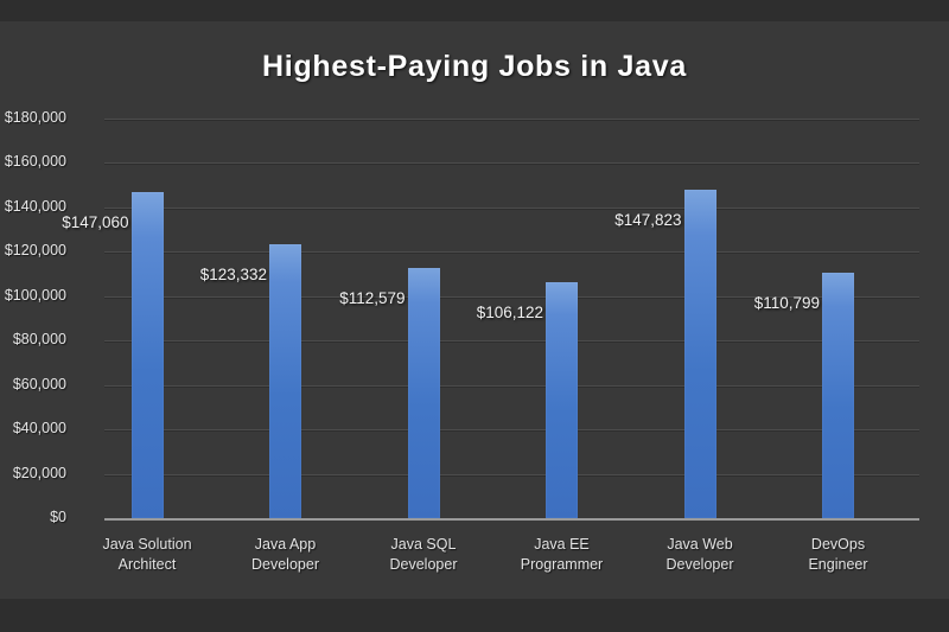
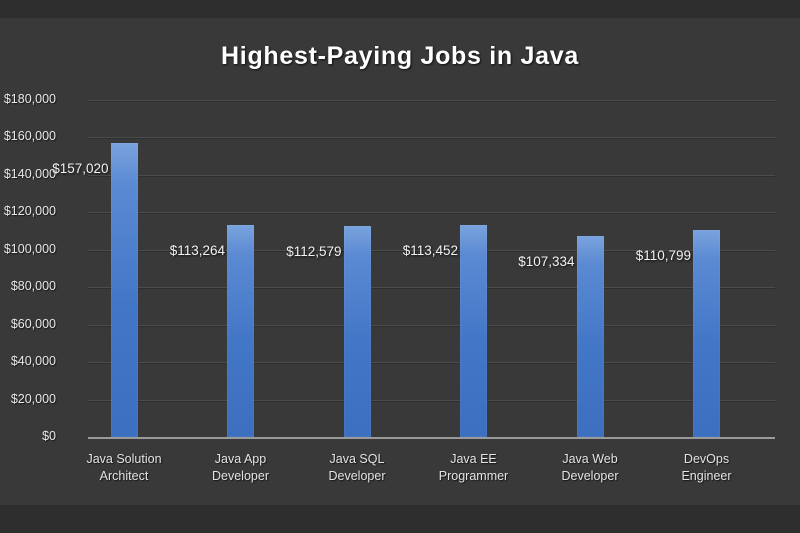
Java Solution Architect: $147,060 -> $157,020
Java App Developer: $123,332 -> $113,264
Java EE Programmer: $106,122 -> $113,452
Java Web Developer: $147,823 -> $107,334
